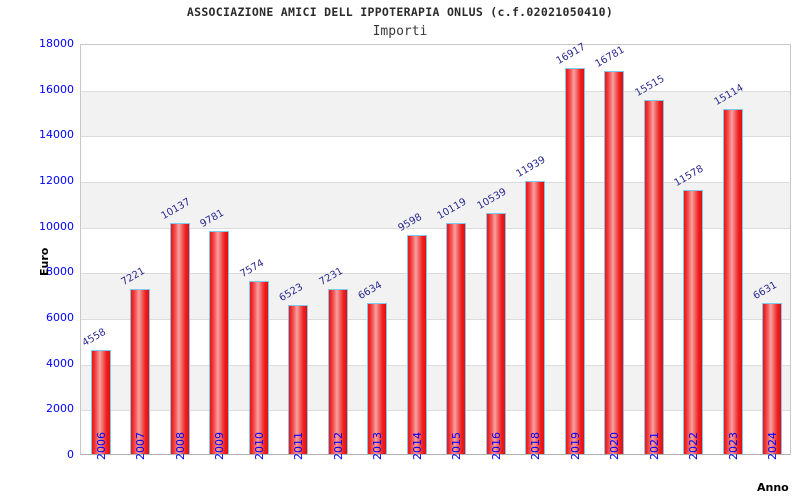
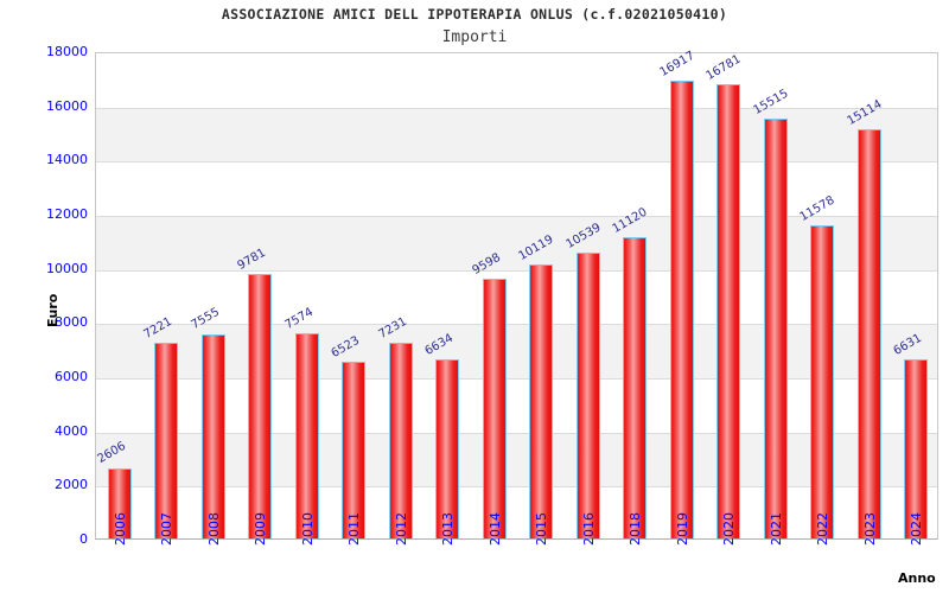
2006: 4558 -> 2606
2008: 10137 -> 7555
2018: 11939 -> 11120
